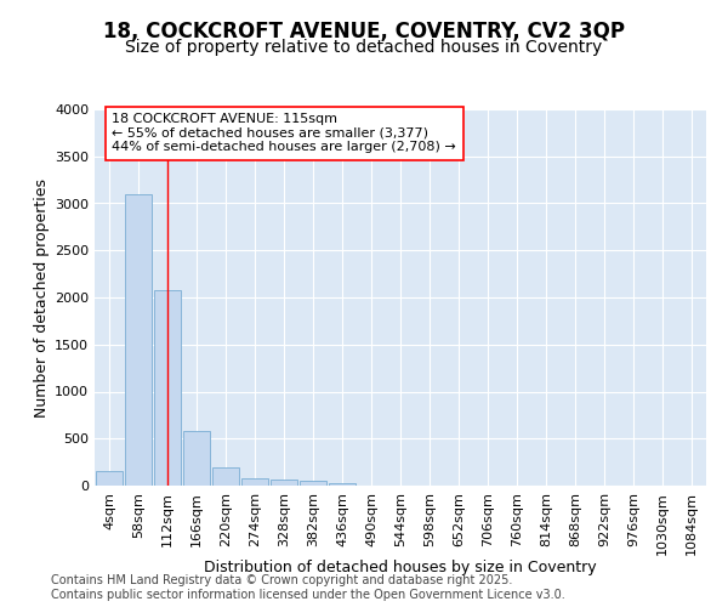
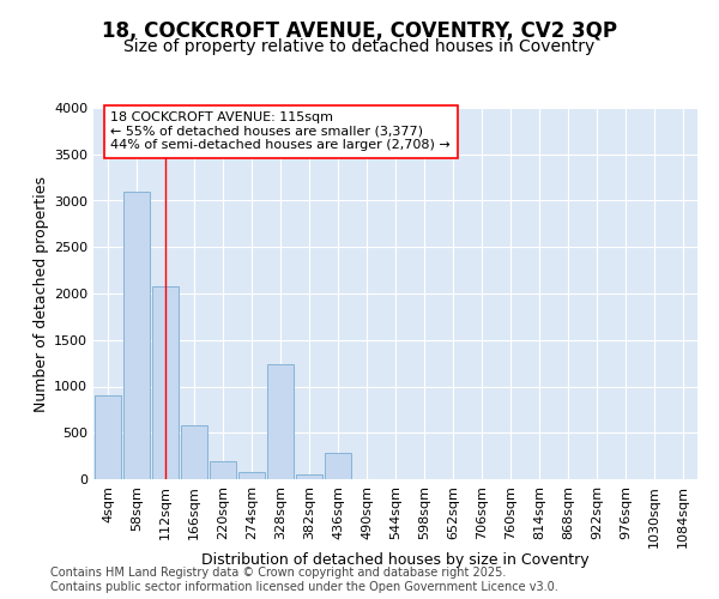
4sqm: 150 -> 900
328sqm: 60 -> 1240
436sqm: 30 -> 280
